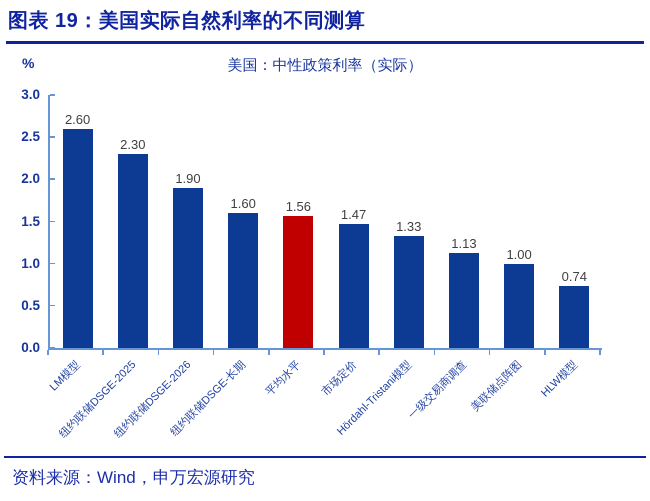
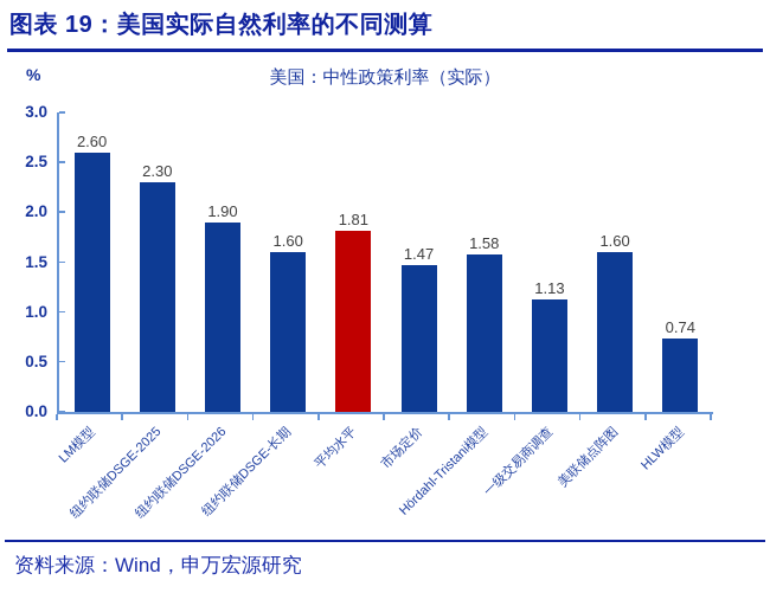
平均水平: 1.56 -> 1.81
Hördahl-Tristani模型: 1.33 -> 1.58
美联储点阵图: 1.00 -> 1.60
